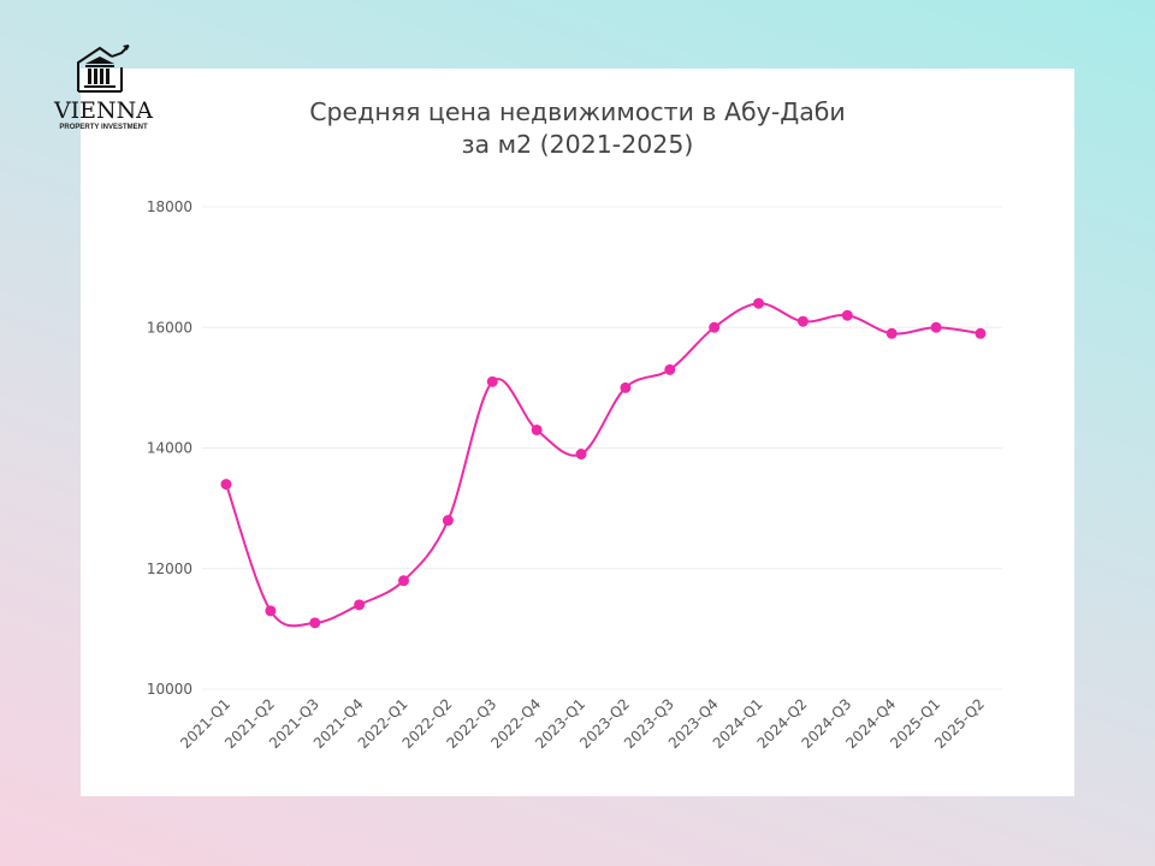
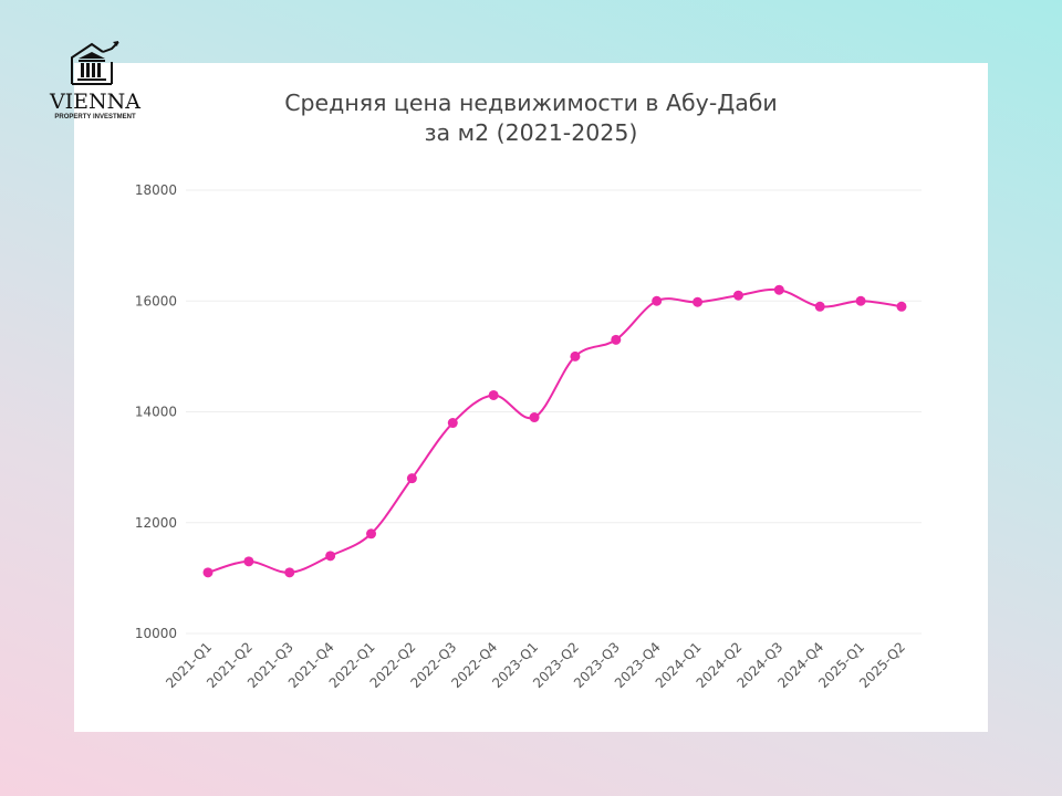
2021-Q1: 13400 -> 11100
2022-Q3: 15100 -> 13800
2024-Q1: 16400 -> 16000
